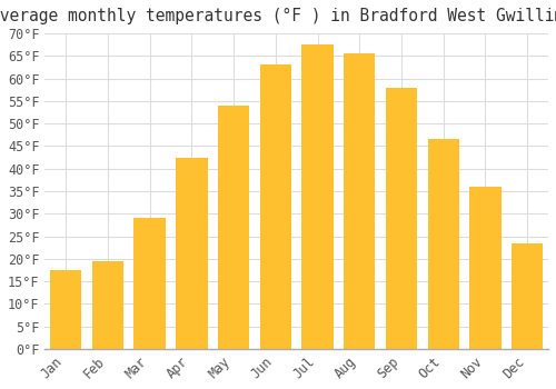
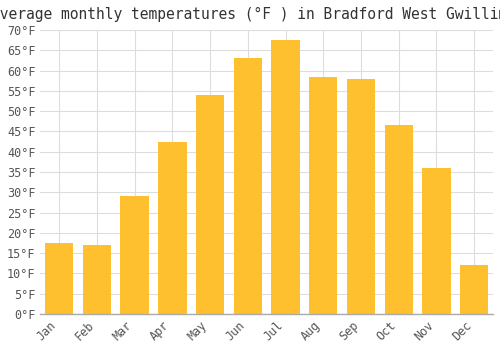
Feb: 19.5°F -> 17.0°F
Aug: 65.5°F -> 58.5°F
Dec: 23.5°F -> 12.0°F
